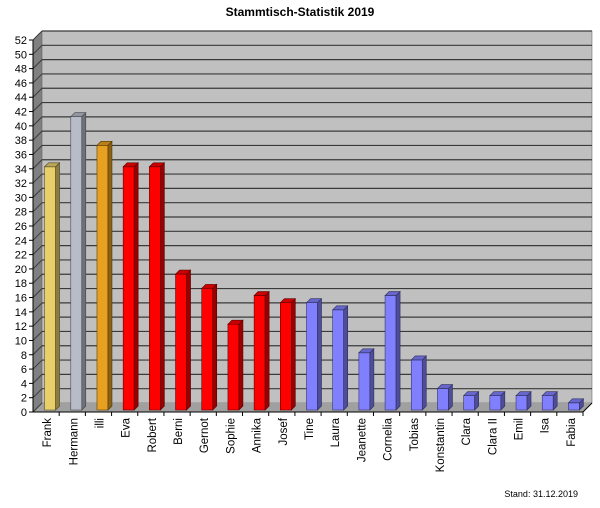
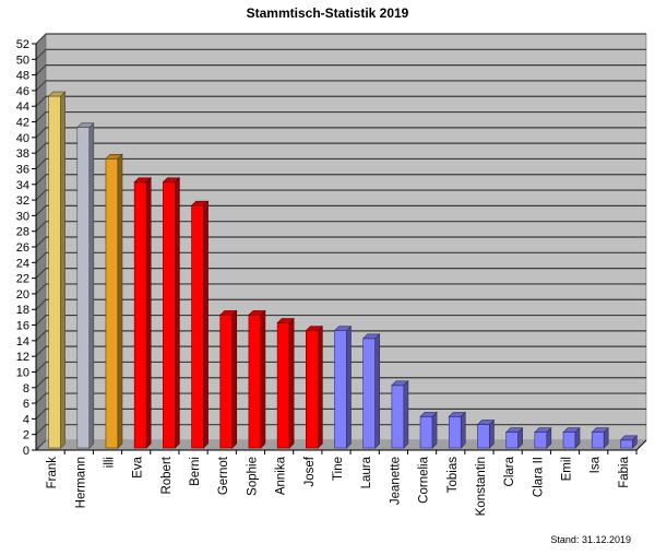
Frank: 34 -> 45
Berni: 19 -> 31
Sophie: 12 -> 17
Cornelia: 16 -> 4
Tobias: 7 -> 4
